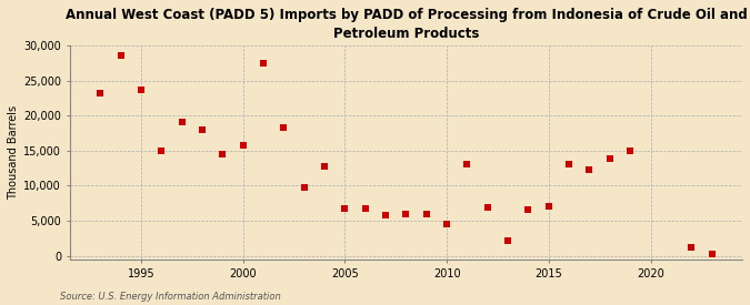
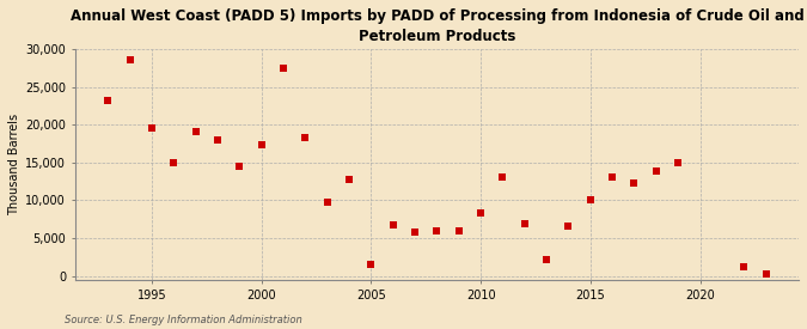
1995: 23,700 -> 19,600
2000: 15,800 -> 17,400
2005: 6,700 -> 1,600
2010: 4,600 -> 8,400
2015: 7,000 -> 10,000
